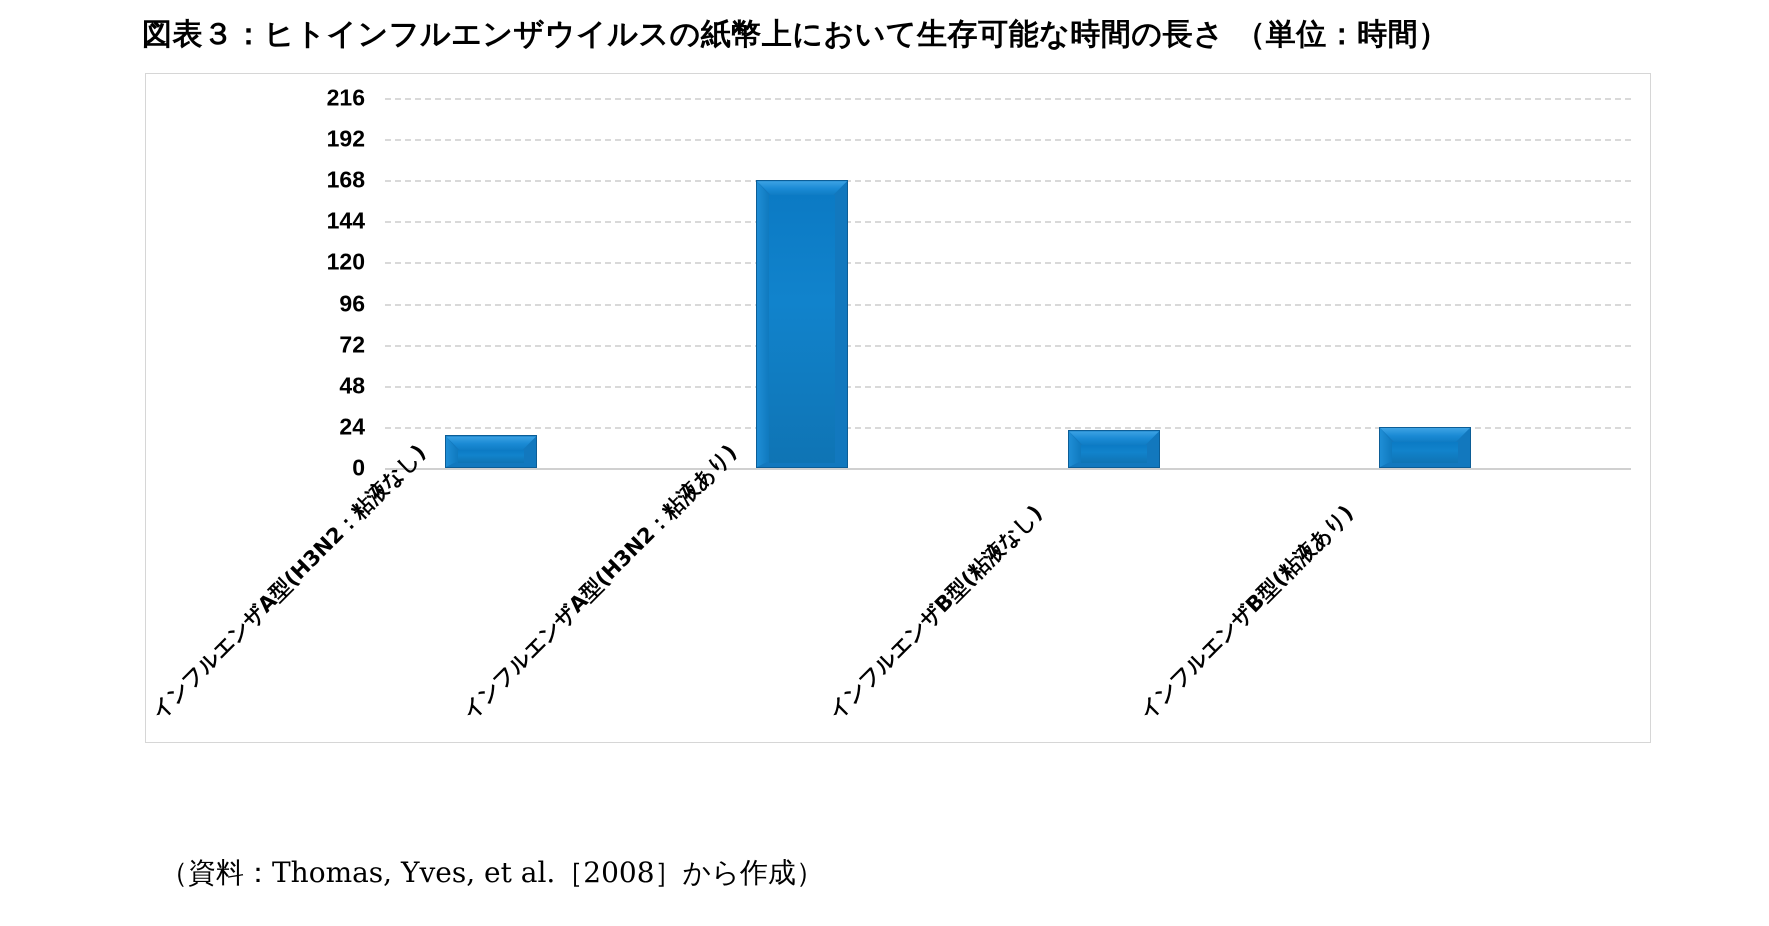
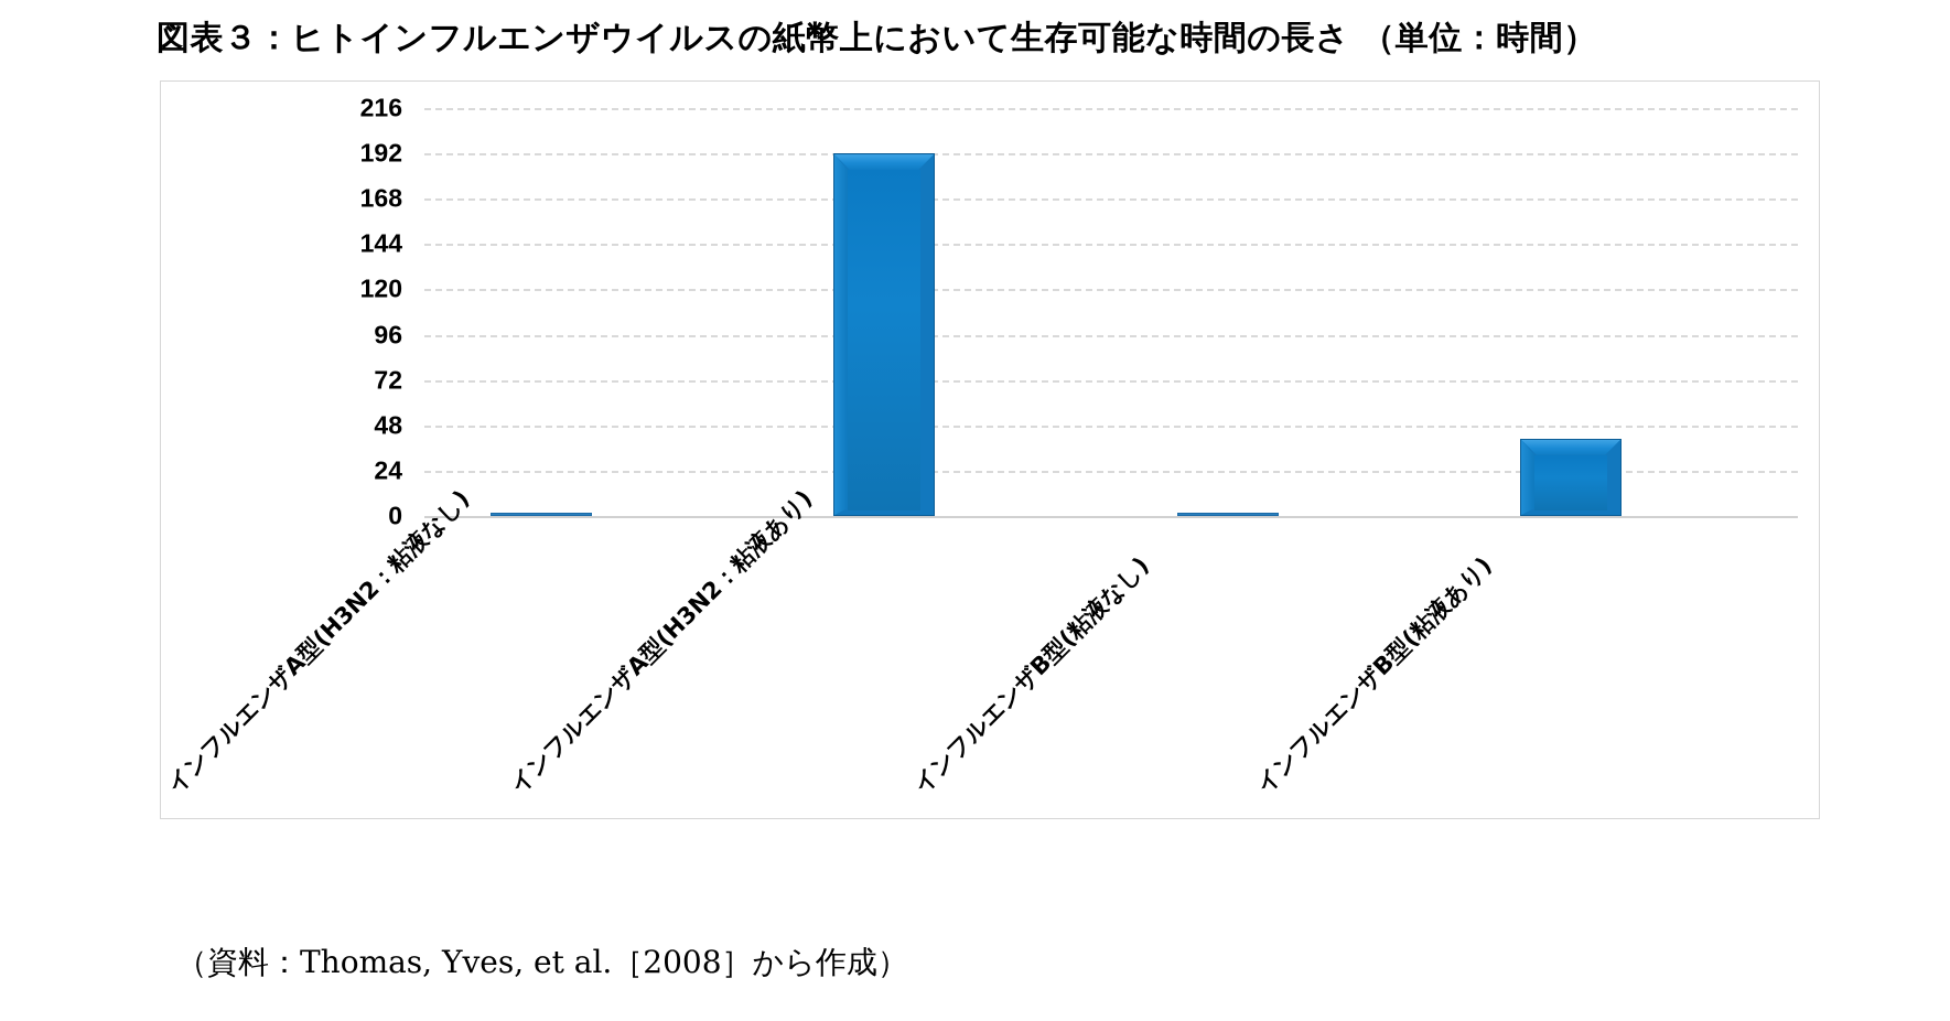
インフルエンザA型(H3N2：粘液なし): 19 -> 1
インフルエンザA型(H3N2：粘液あり): 168 -> 192
インフルエンザB型(粘液なし): 22 -> 1
インフルエンザB型(粘液あり): 24 -> 41
